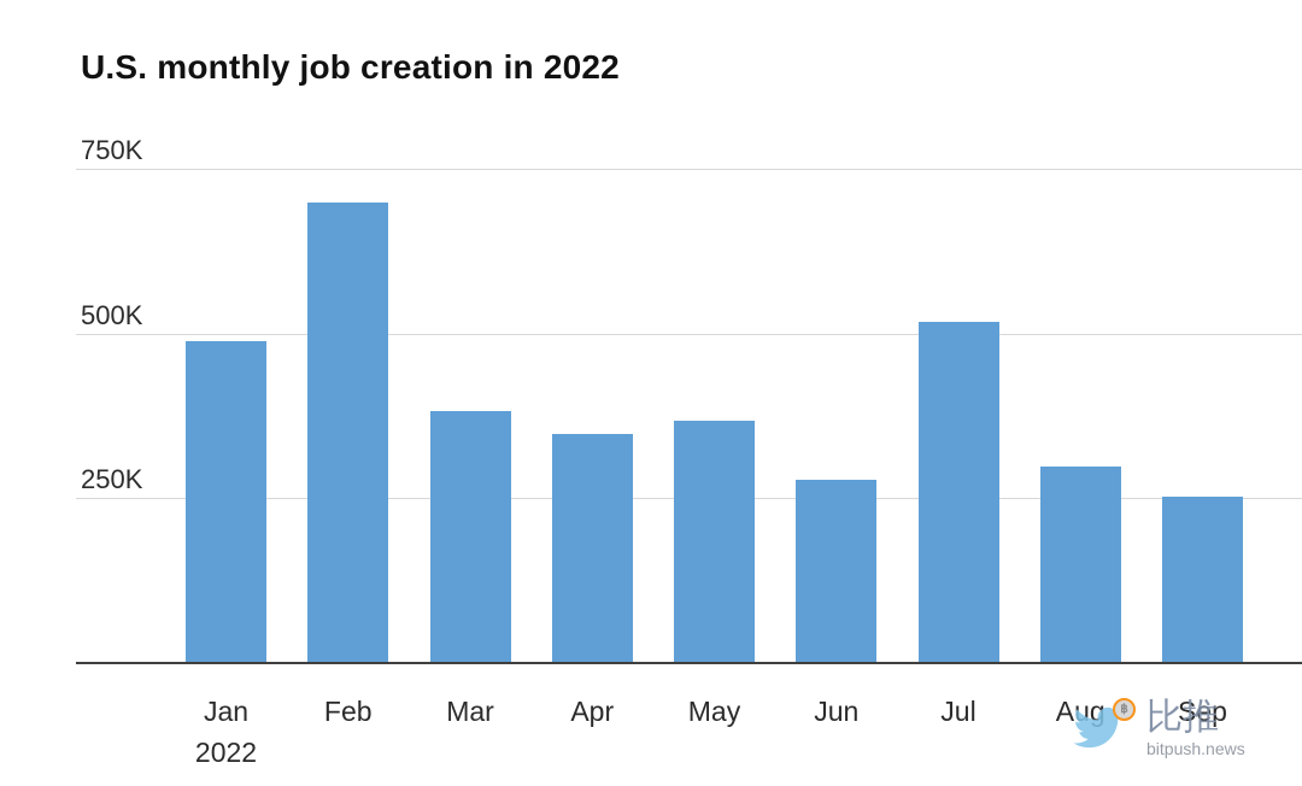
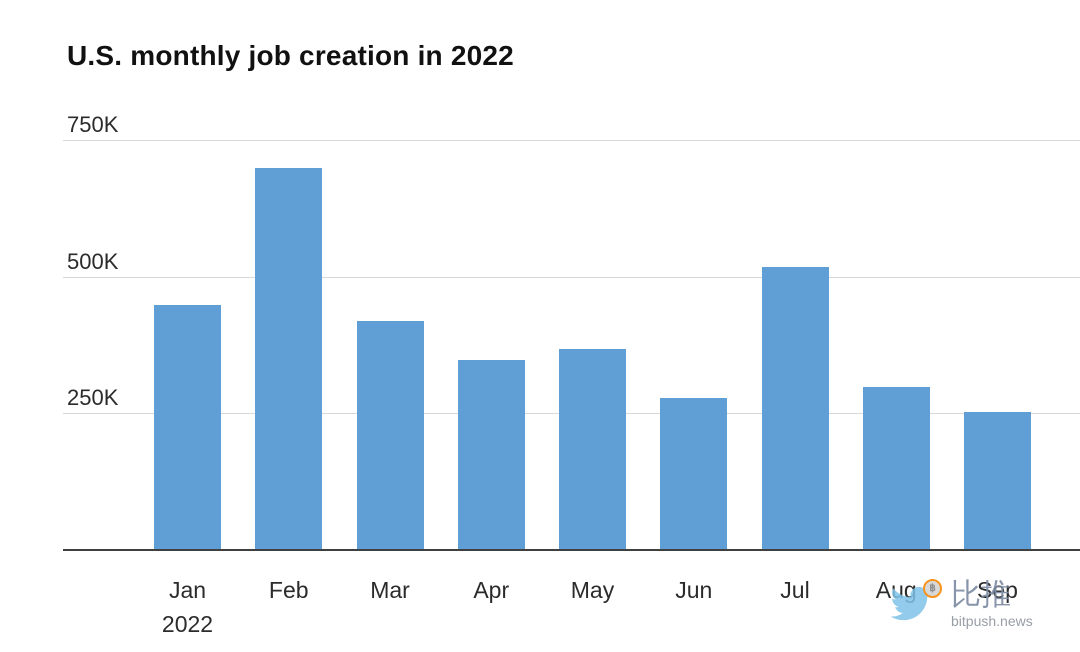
Jan: 490K -> 450K
Mar: 380K -> 420K
